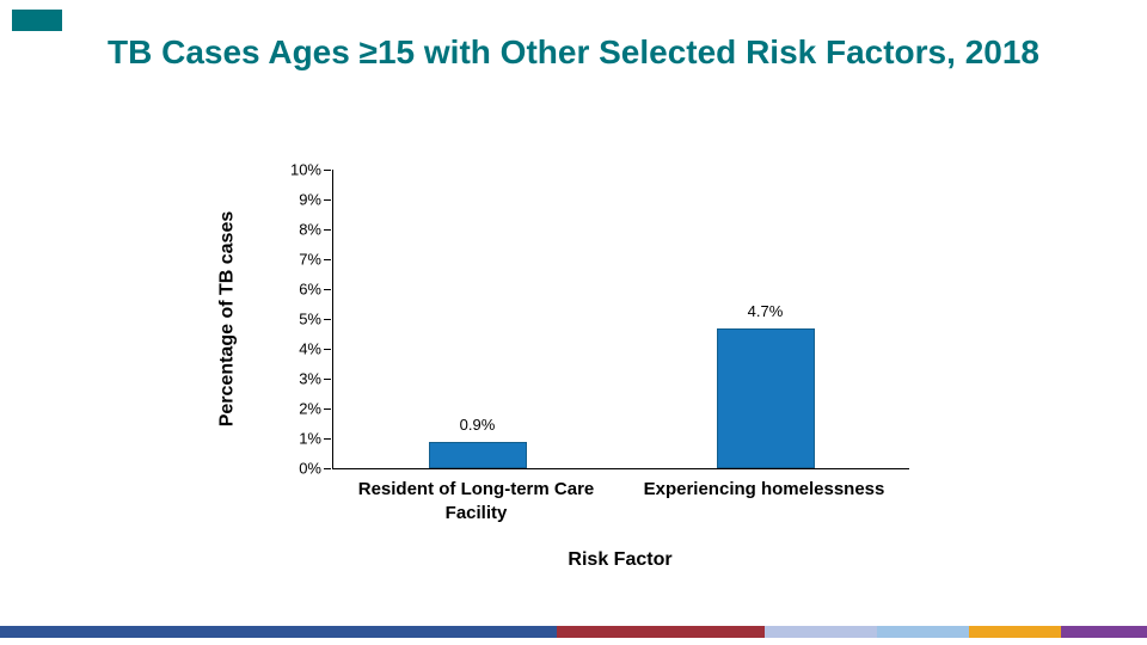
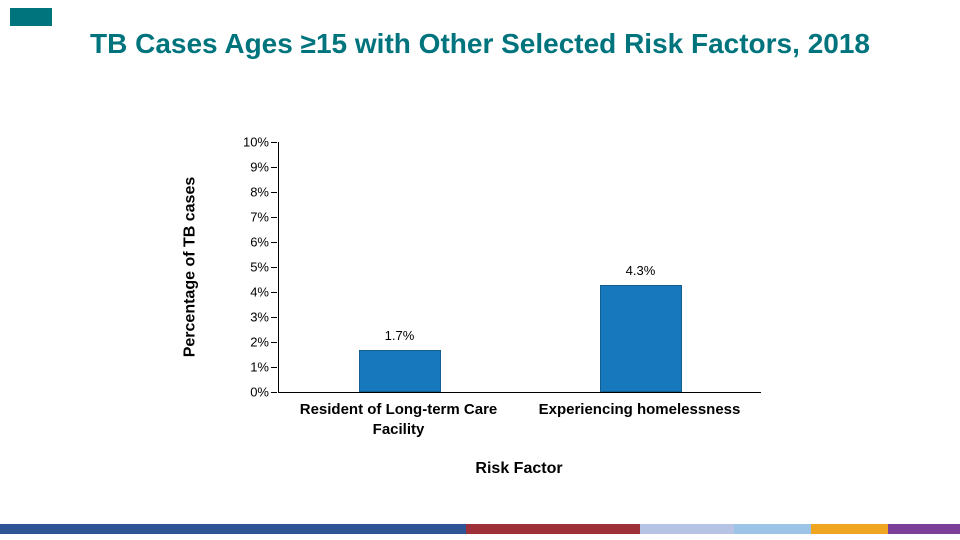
Resident of Long-term Care Facility: 0.9% -> 1.7%
Experiencing homelessness: 4.7% -> 4.3%
